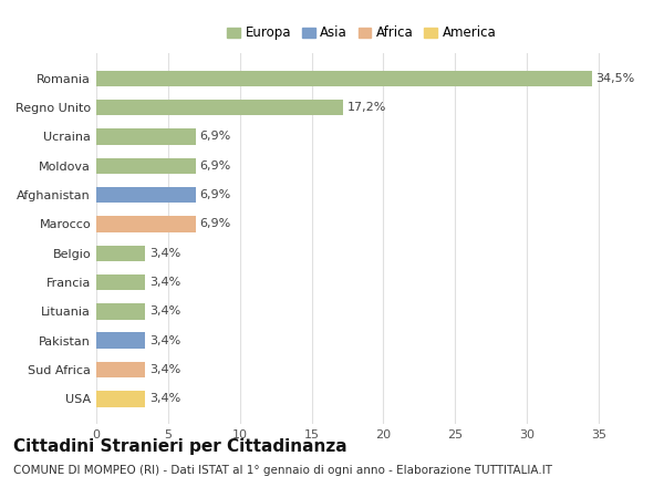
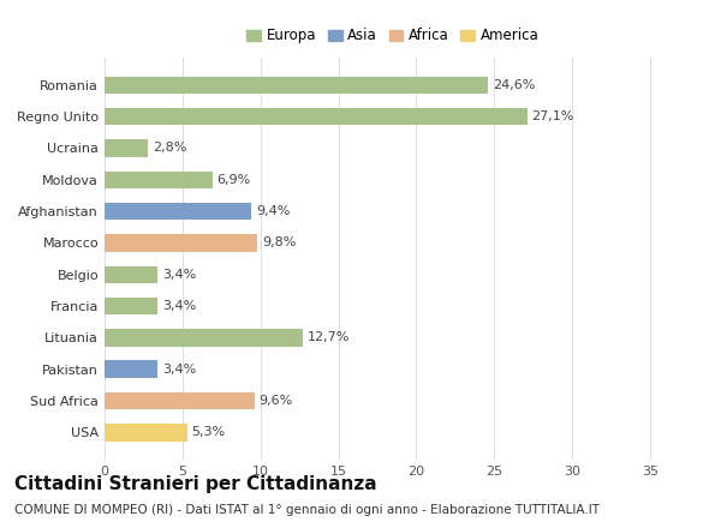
Romania: 34,5% -> 24,6%
Regno Unito: 17,2% -> 27,1%
Ucraina: 6,9% -> 2,8%
Afghanistan: 6,9% -> 9,4%
Marocco: 6,9% -> 9,8%
Lituania: 3,4% -> 12,7%
Sud Africa: 3,4% -> 9,6%
USA: 3,4% -> 5,3%
